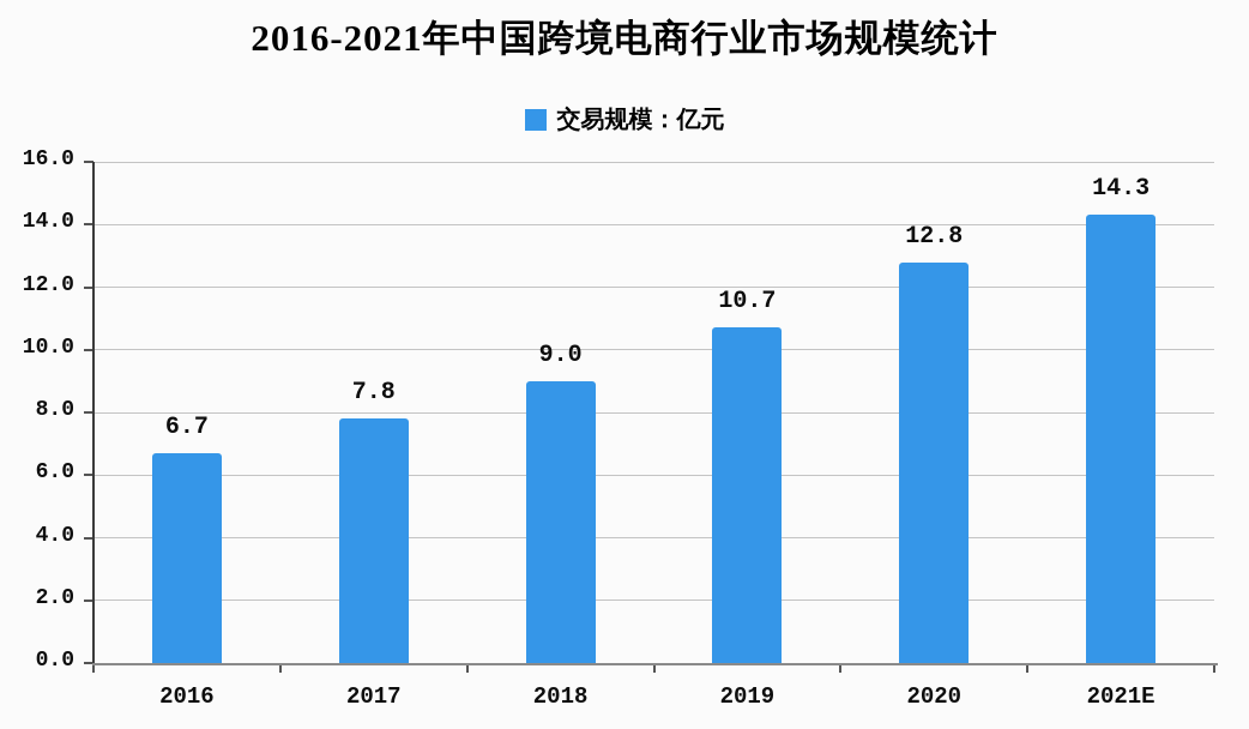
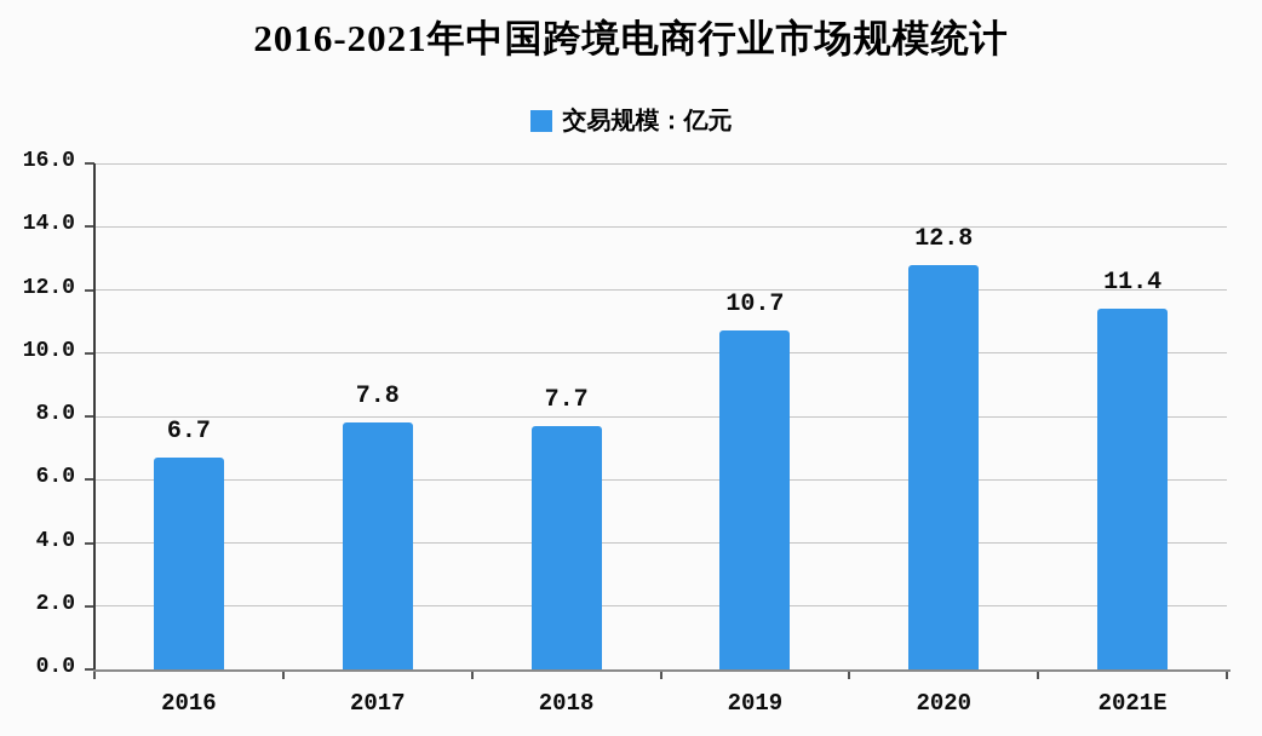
2018: 9.0 -> 7.7
2021E: 14.3 -> 11.4
